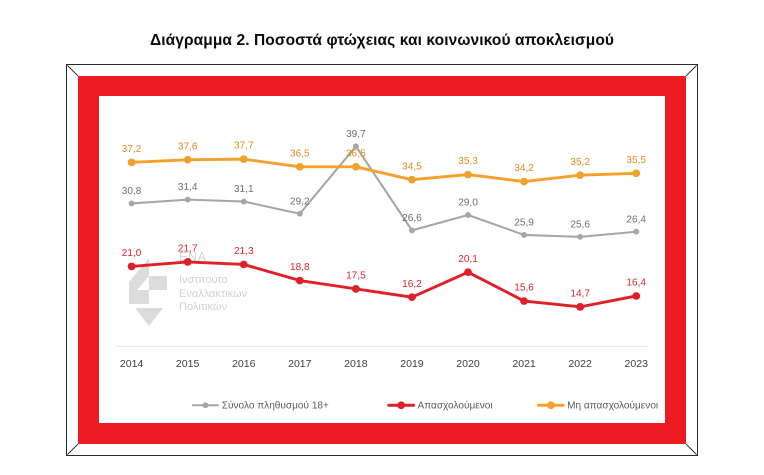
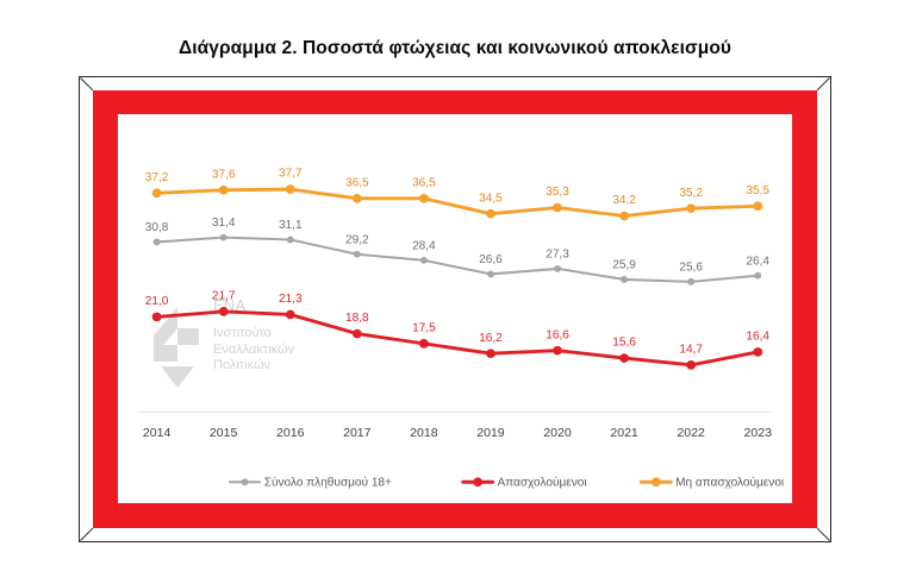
Σύνολο πληθυσμού 18+/2018: 39,7 -> 28,4
Σύνολο πληθυσμού 18+/2020: 29,0 -> 27,3
Απασχολούμενοι/2020: 20,1 -> 16,6
